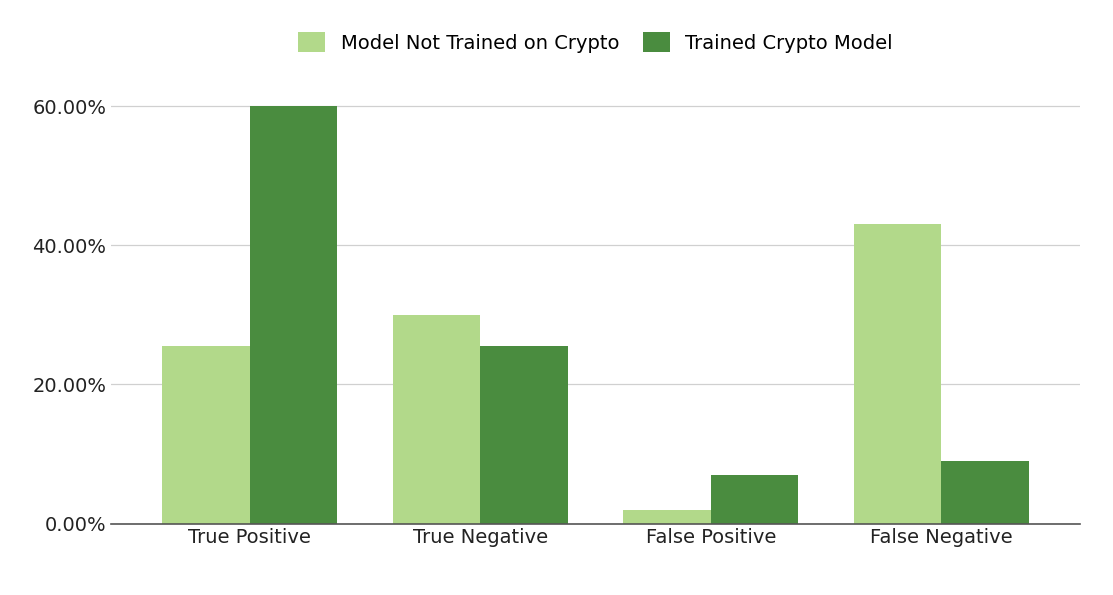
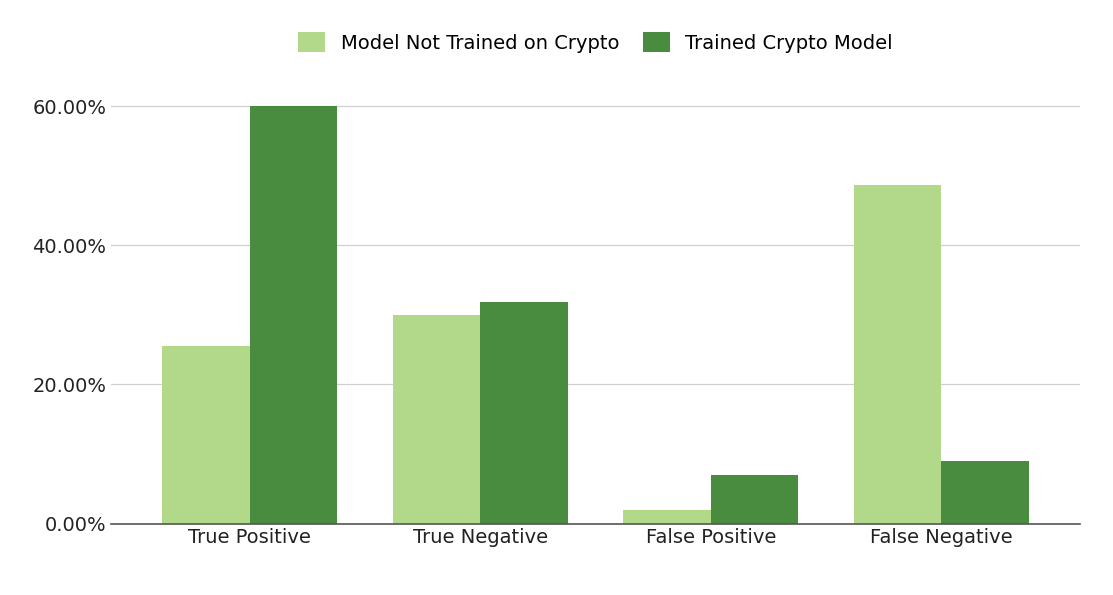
Trained Crypto Model/True Negative: 25.5% -> 31.8%
Model Not Trained on Crypto/False Negative: 43.0% -> 48.6%
